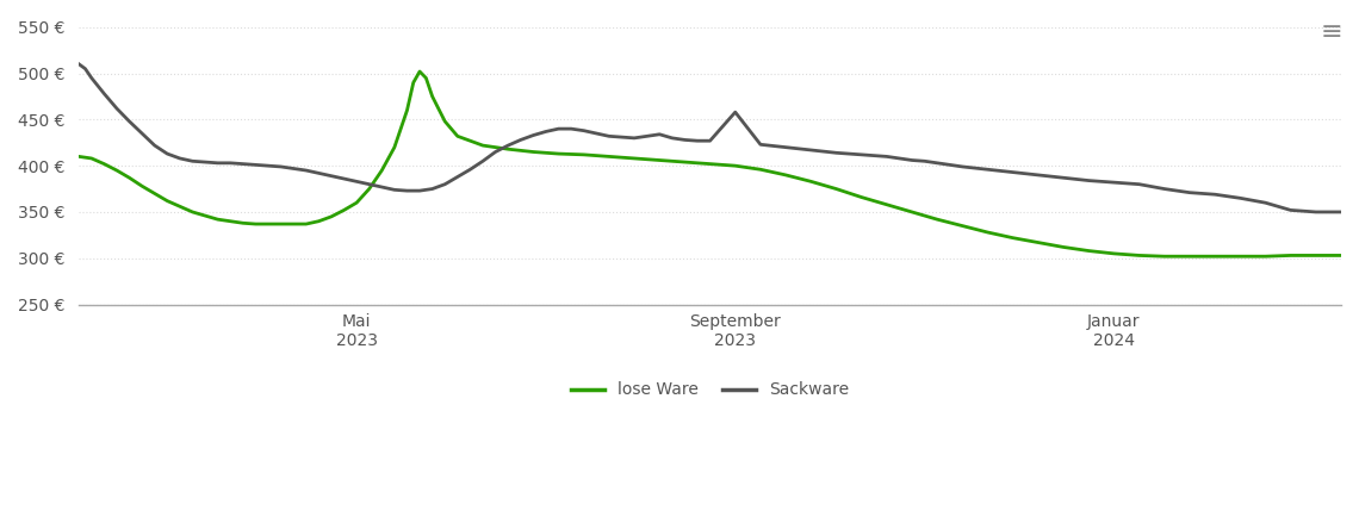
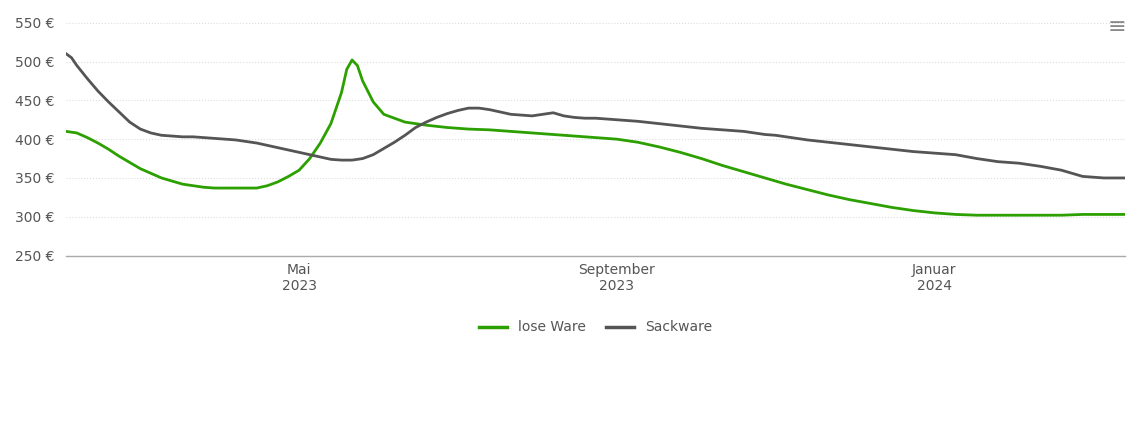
Sackware/September 2023: 458 € -> 425 €
